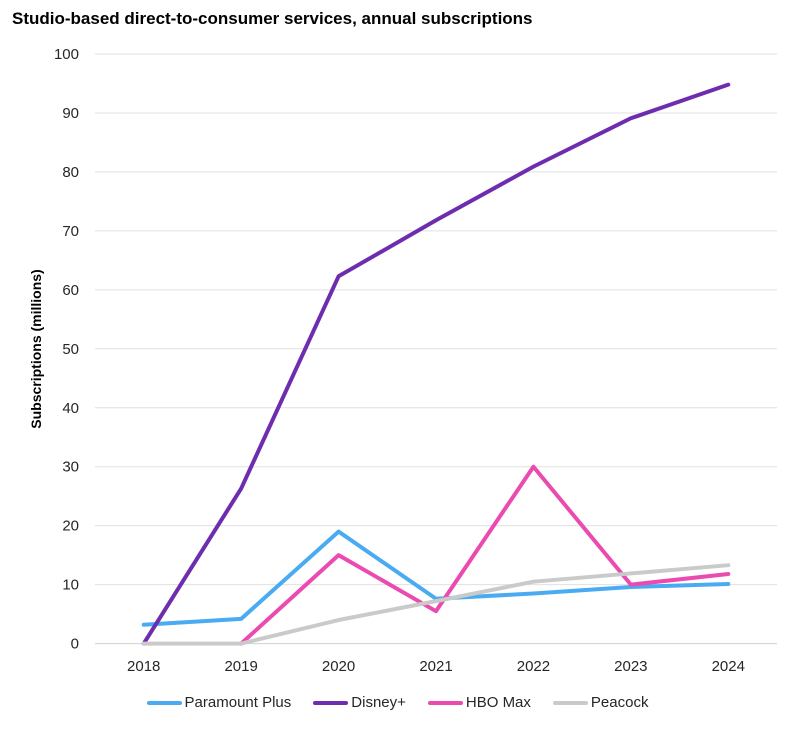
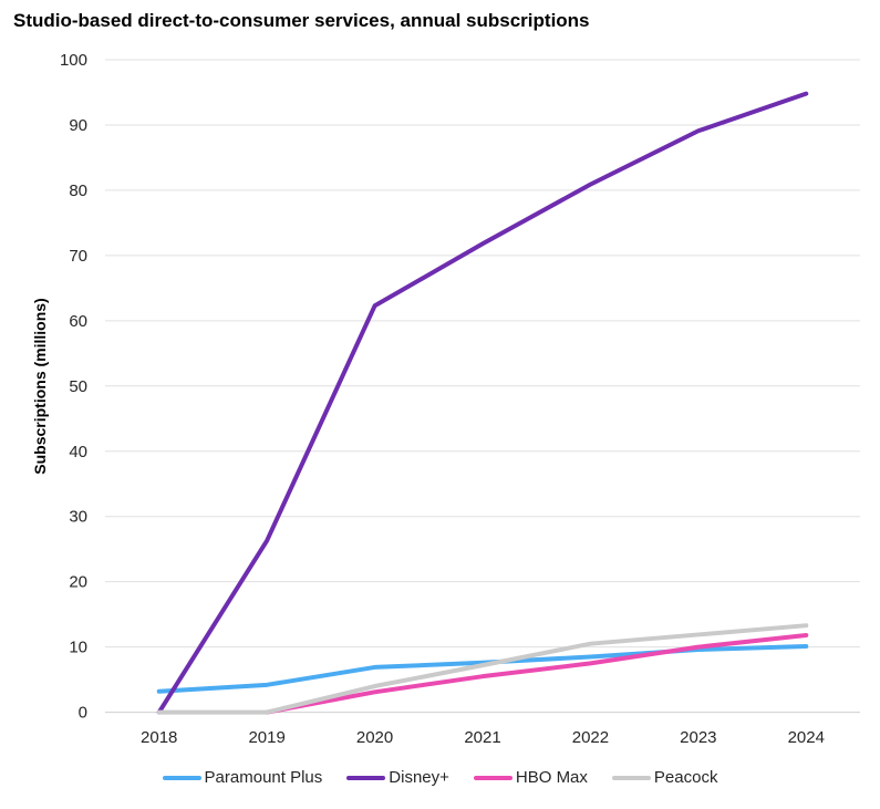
Paramount Plus/2020: 19 -> 7
HBO Max/2020: 15 -> 3
HBO Max/2022: 30 -> 8
